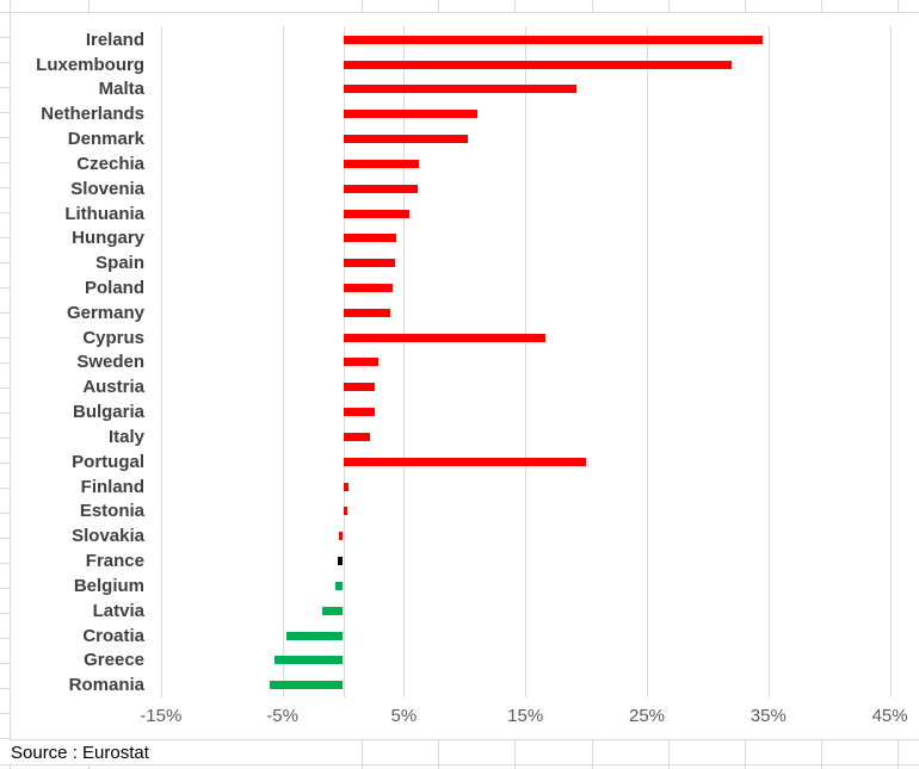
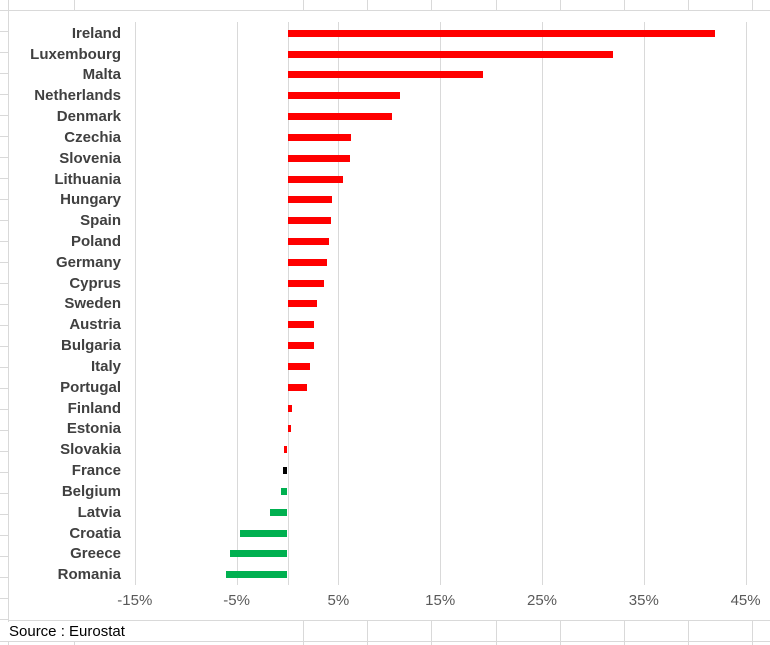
Ireland: 34.5% -> 41.9%
Cyprus: 16.6% -> 3.5%
Portugal: 19.9% -> 1.9%
